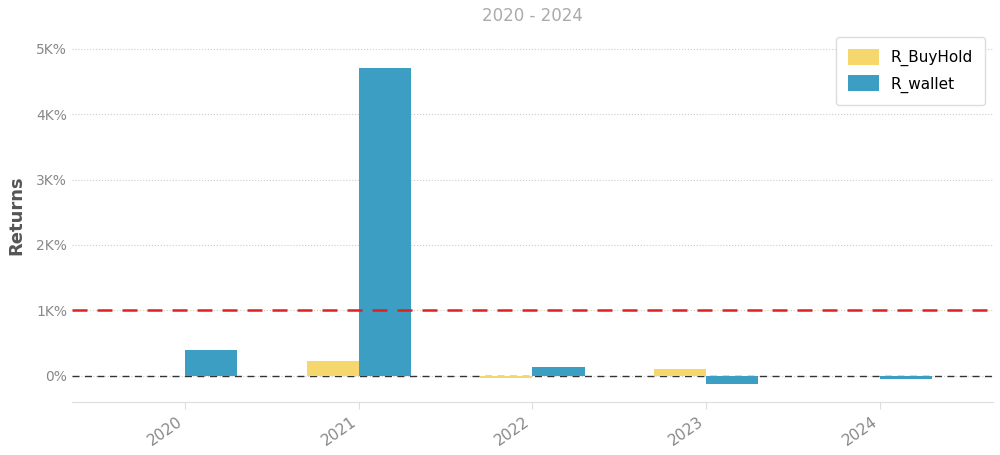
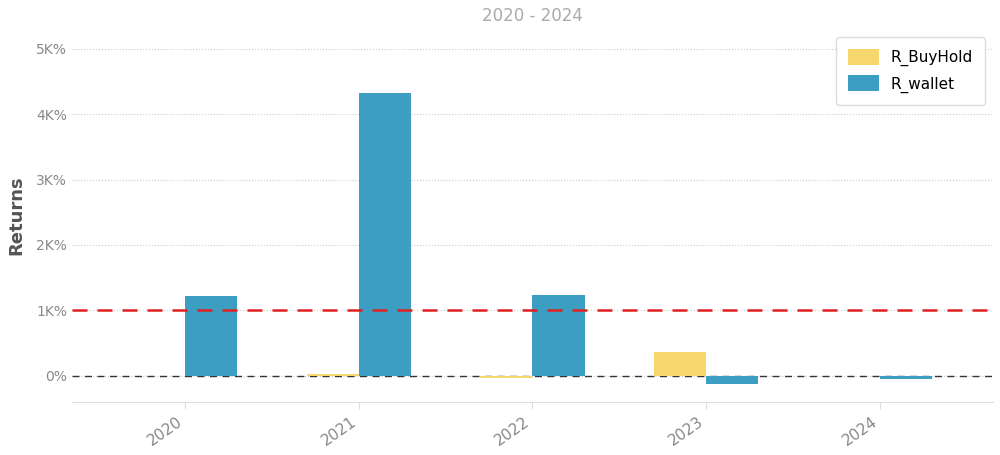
R_wallet/2020: 0.40K% -> 1.22K%
R_BuyHold/2021: 0.22K% -> 0.02K%
R_wallet/2021: 4.70K% -> 4.32K%
R_wallet/2022: 0.13K% -> 1.24K%
R_BuyHold/2023: 0.10K% -> 0.36K%
